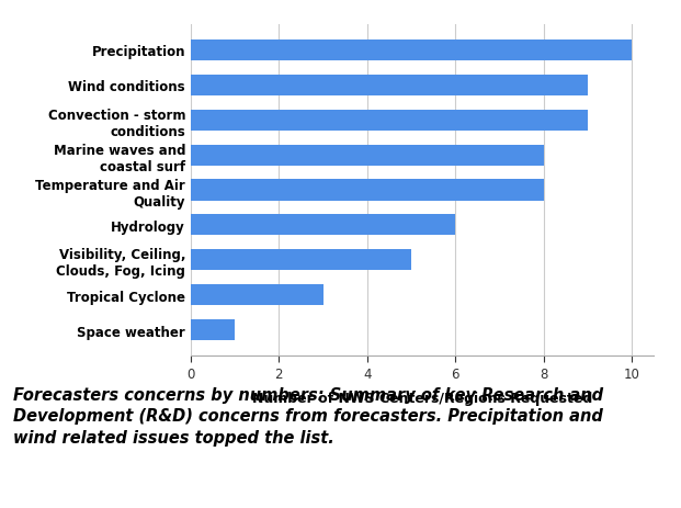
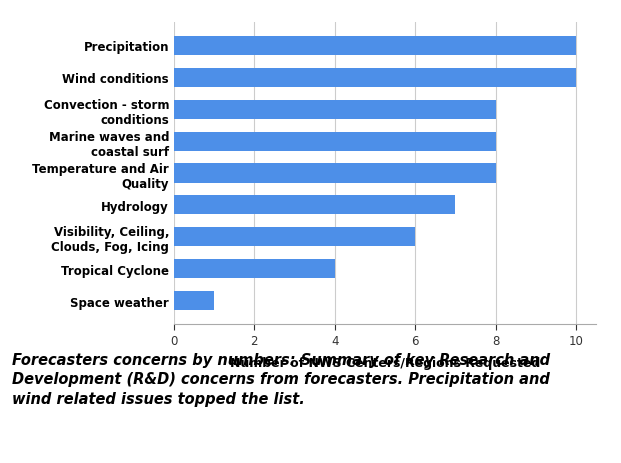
Wind conditions: 9 -> 10
Convection - storm conditions: 9 -> 8
Hydrology: 6 -> 7
Visibility, Ceiling, Clouds, Fog, Icing: 5 -> 6
Tropical Cyclone: 3 -> 4
